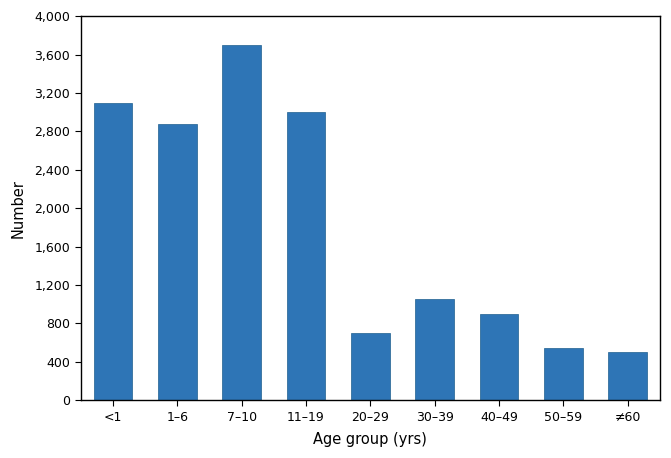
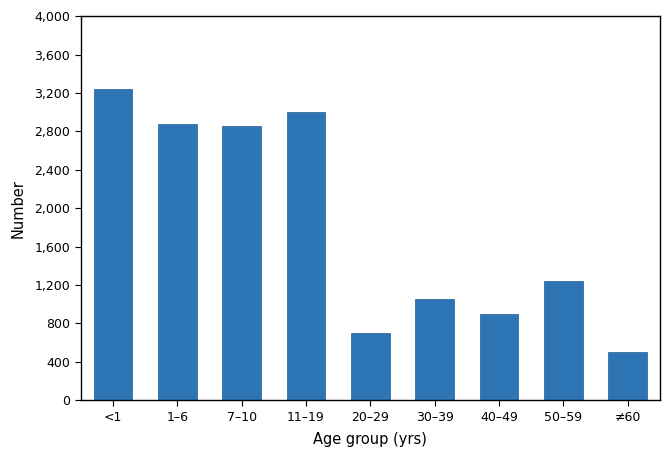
<1: 3,100 -> 3,240
7–10: 3,700 -> 2,860
50–59: 540 -> 1,240
